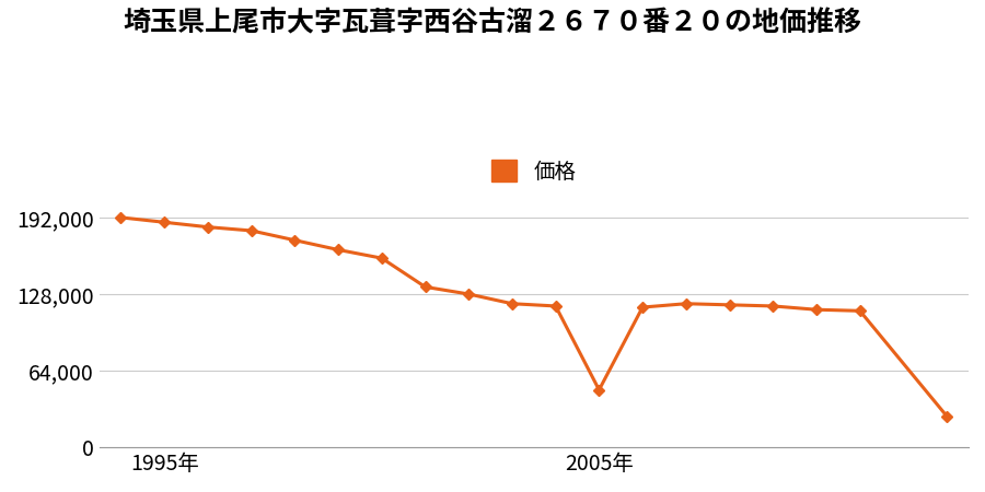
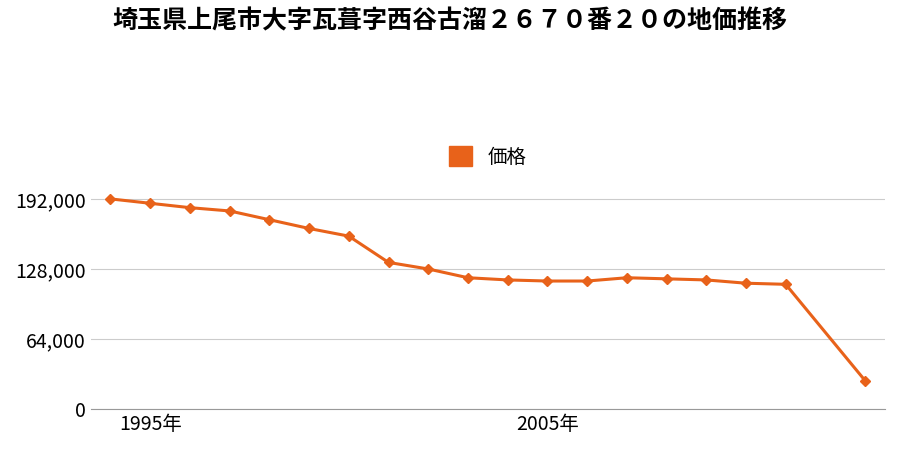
2005年: 48,000 -> 117,000
